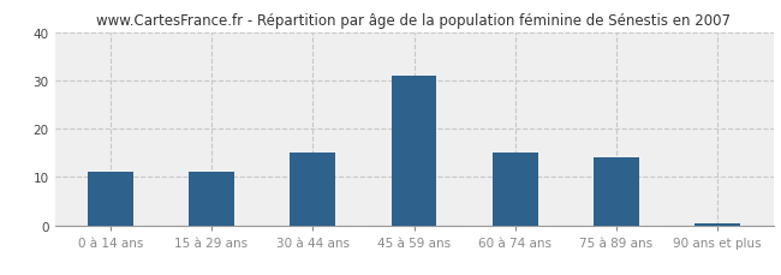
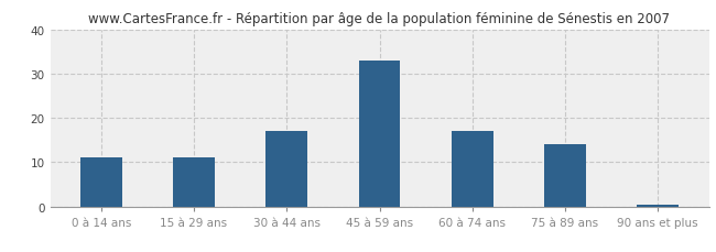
30 à 44 ans: 15.0 -> 17.0
45 à 59 ans: 31.0 -> 33.0
60 à 74 ans: 15.0 -> 17.0
